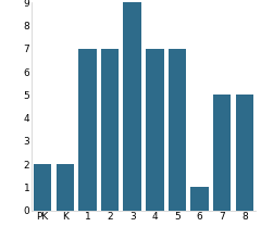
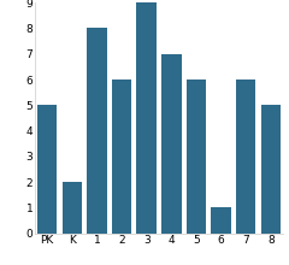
PK: 2 -> 5
1: 7 -> 8
2: 7 -> 6
5: 7 -> 6
7: 5 -> 6
